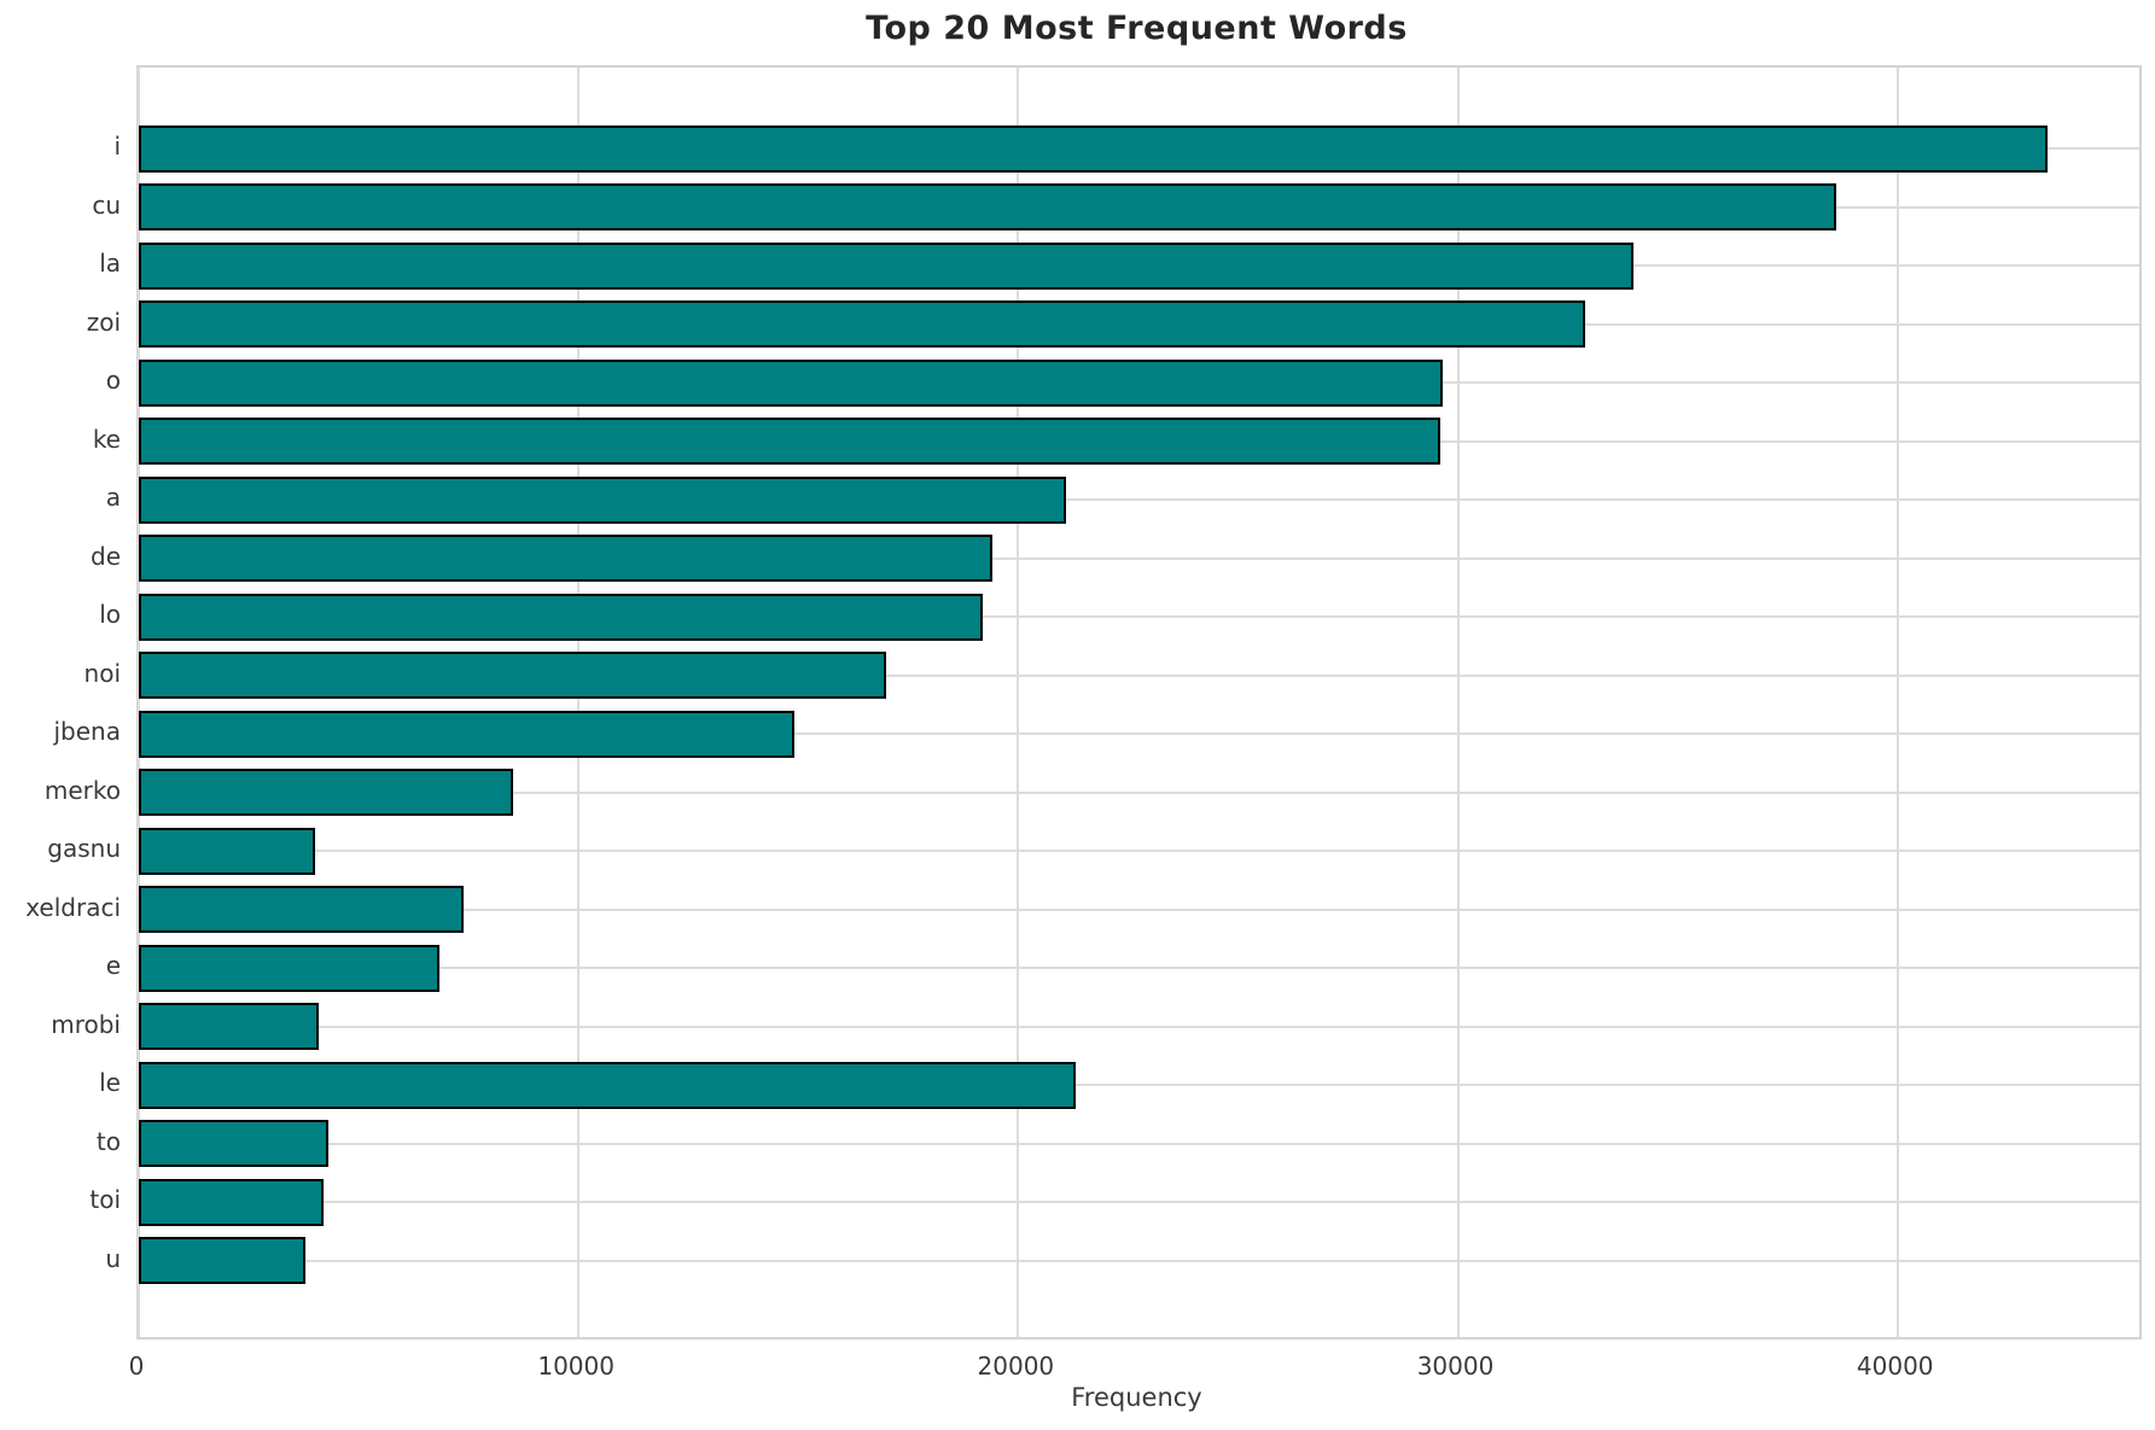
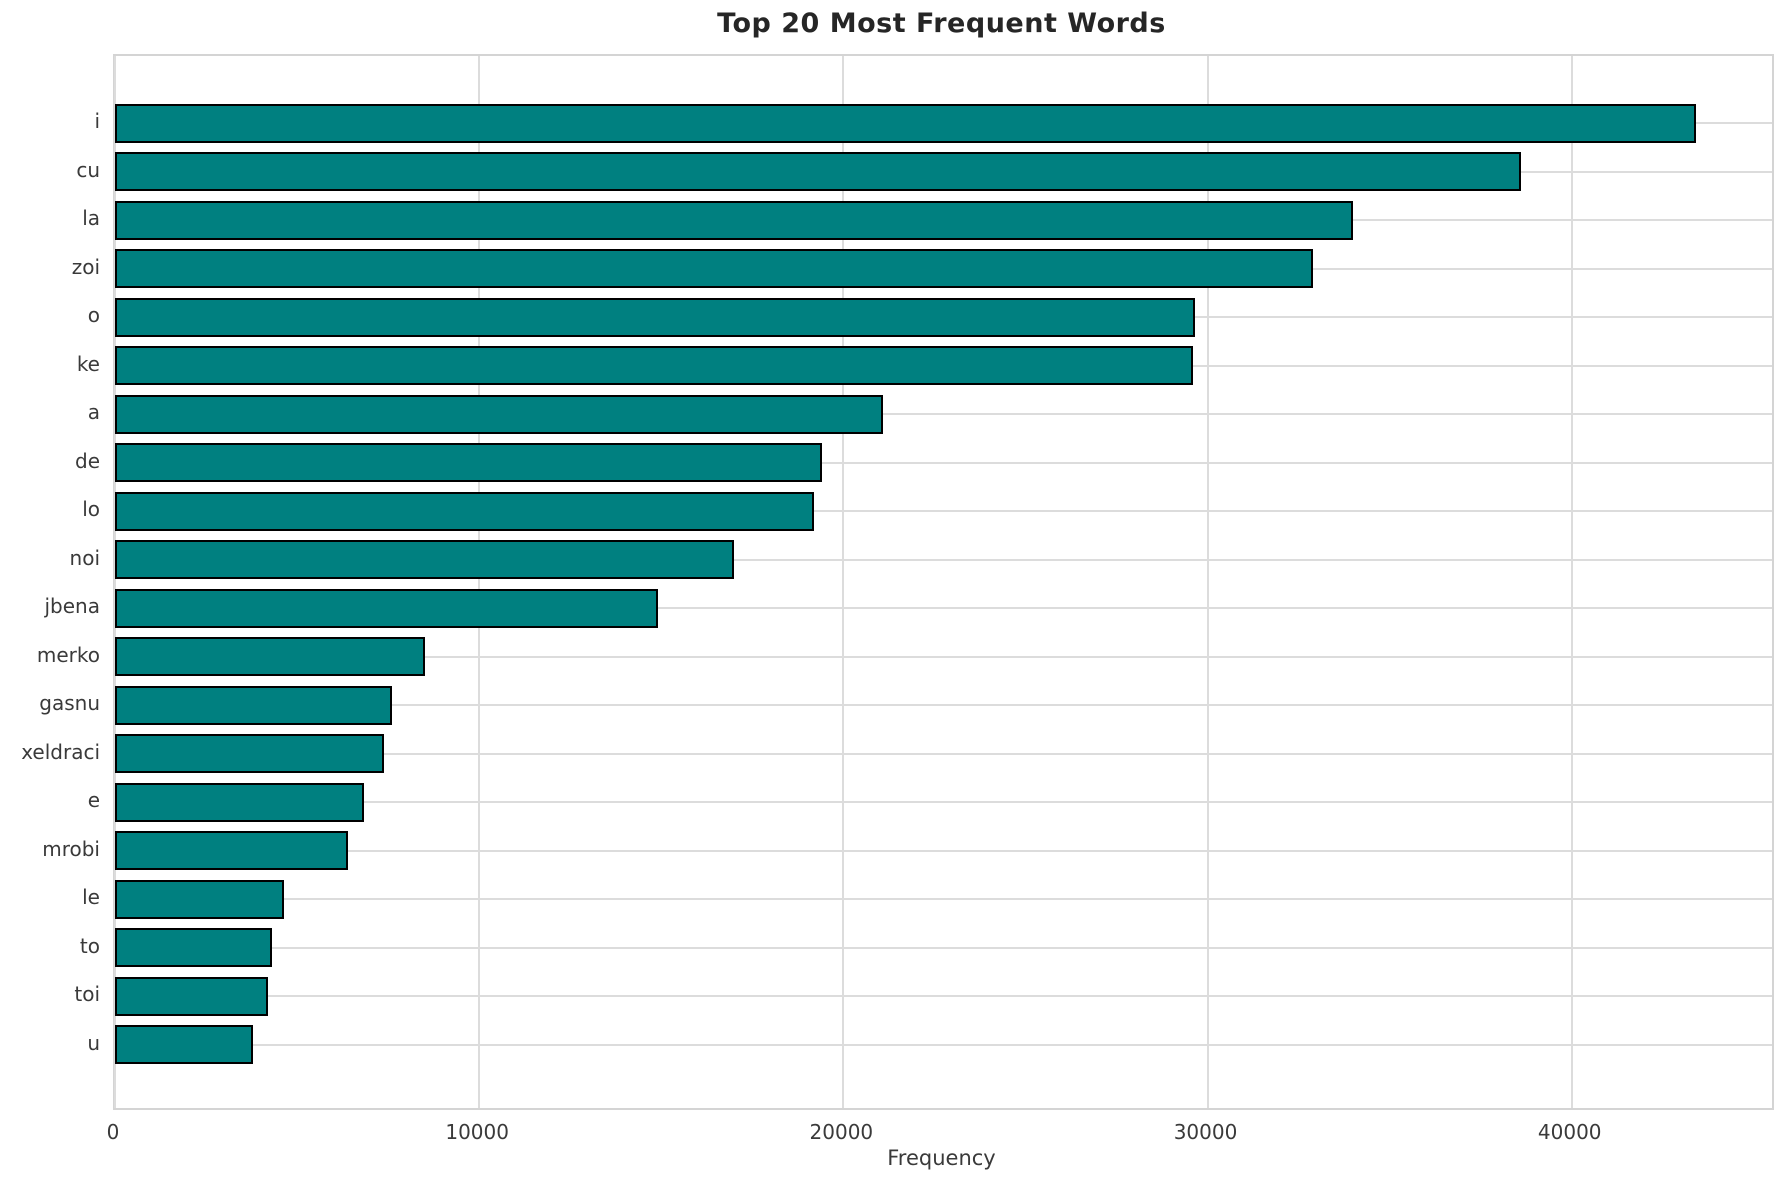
gasnu: 4000 -> 7600
mrobi: 4100 -> 6400
le: 21300 -> 4600
